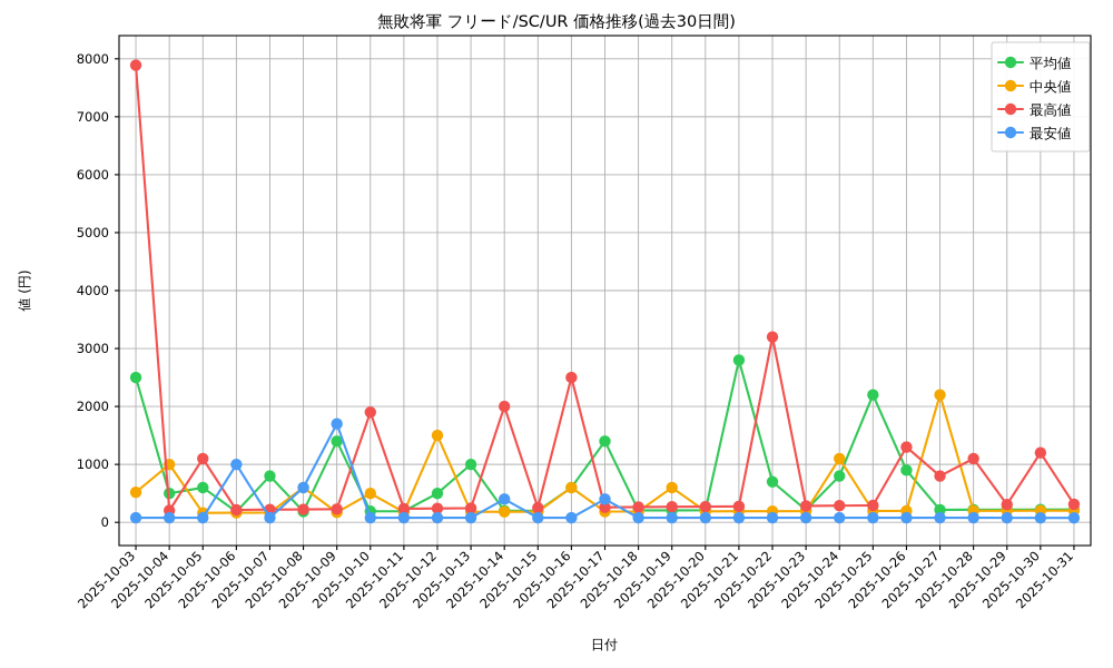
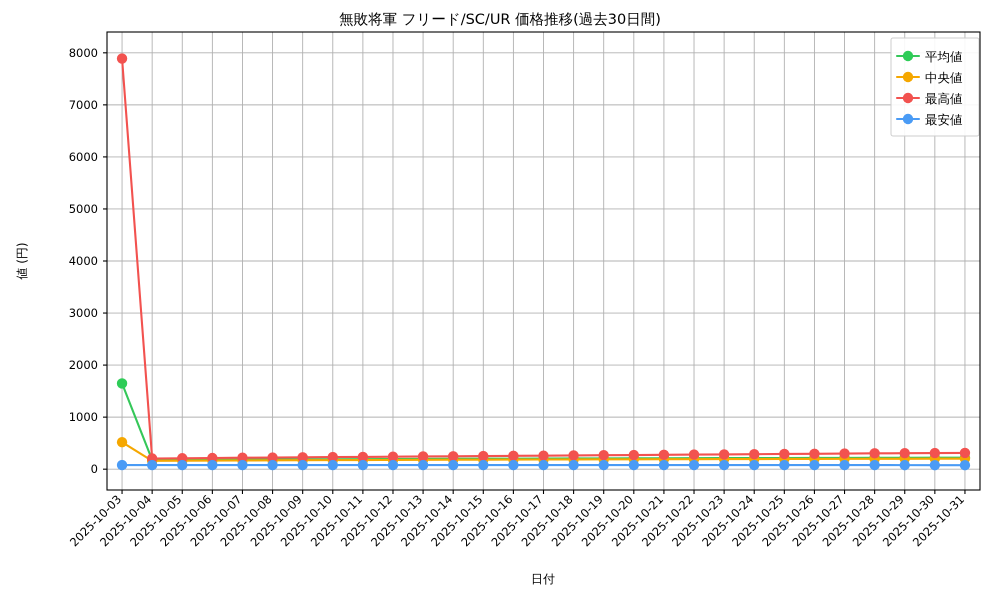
平均値/2025-10-03: 2500 -> 1600
平均値/2025-10-04: 500 -> 200
中央値/2025-10-04: 1000 -> 200
平均値/2025-10-05: 600 -> 200
最高値/2025-10-05: 1100 -> 200
最安値/2025-10-06: 1000 -> 100
平均値/2025-10-07: 800 -> 200
中央値/2025-10-08: 600 -> 200
最安値/2025-10-08: 600 -> 100
平均値/2025-10-09: 1400 -> 200
最安値/2025-10-09: 1700 -> 100
中央値/2025-10-10: 500 -> 200
最高値/2025-10-10: 1900 -> 200
平均値/2025-10-12: 500 -> 200
中央値/2025-10-12: 1500 -> 200
平均値/2025-10-13: 1000 -> 200
最高値/2025-10-14: 2000 -> 200
最安値/2025-10-14: 400 -> 100
平均値/2025-10-16: 600 -> 200
中央値/2025-10-16: 600 -> 200
最高値/2025-10-16: 2500 -> 300
平均値/2025-10-17: 1400 -> 200
最安値/2025-10-17: 400 -> 100
中央値/2025-10-19: 600 -> 200
平均値/2025-10-21: 2800 -> 200
平均値/2025-10-22: 700 -> 200
最高値/2025-10-22: 3200 -> 300
平均値/2025-10-24: 800 -> 200
中央値/2025-10-24: 1100 -> 200
平均値/2025-10-25: 2200 -> 200
平均値/2025-10-26: 900 -> 200
最高値/2025-10-26: 1300 -> 300
中央値/2025-10-27: 2200 -> 200
最高値/2025-10-27: 800 -> 300
最高値/2025-10-28: 1100 -> 300
最高値/2025-10-30: 1200 -> 300
